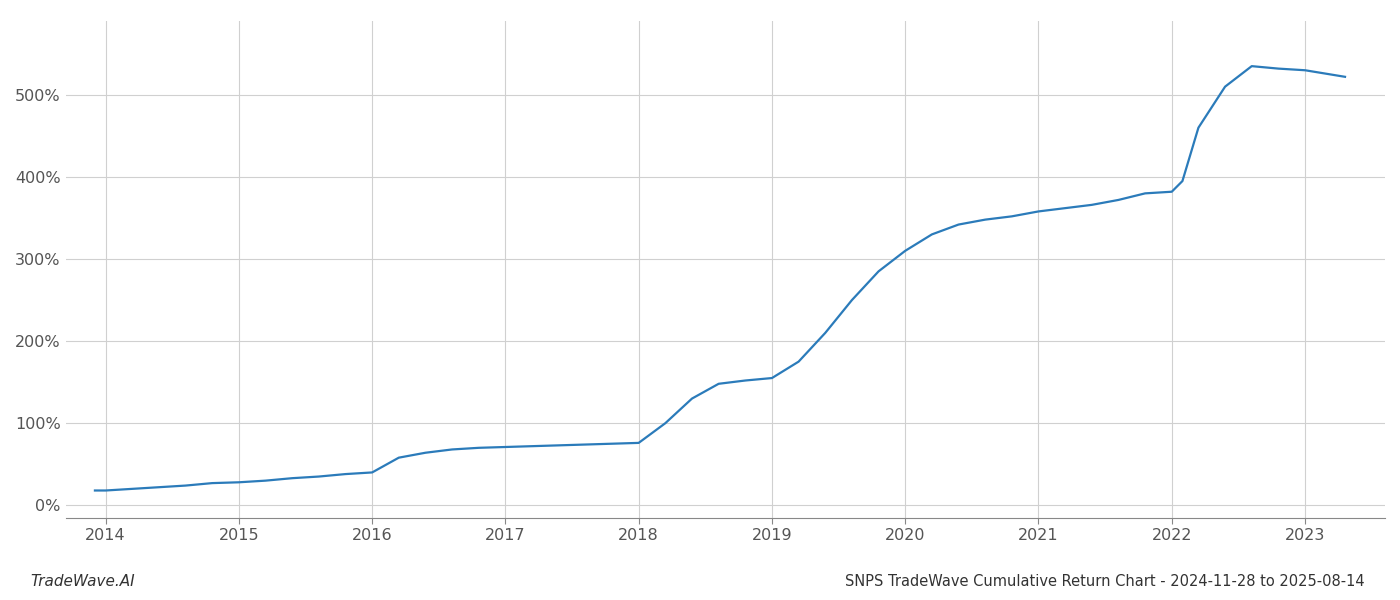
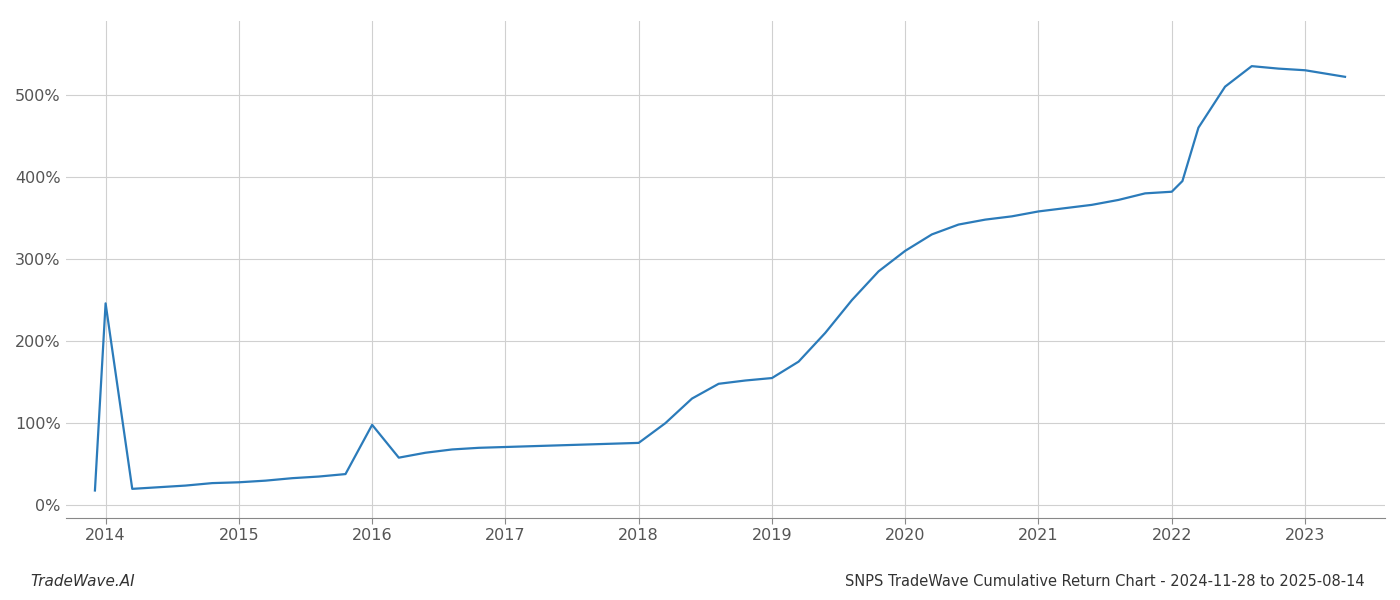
2014: 18% -> 246%
2016: 40% -> 98%
